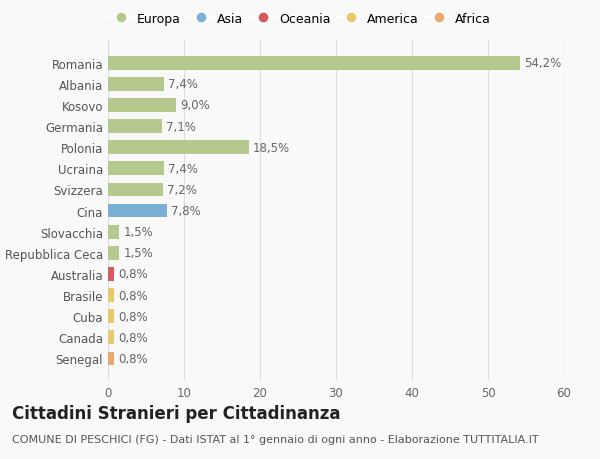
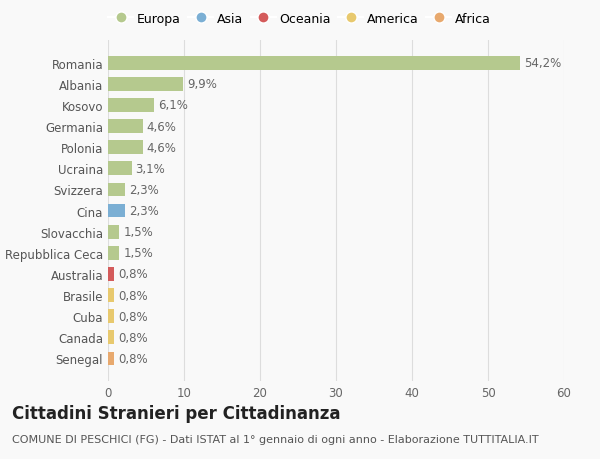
Albania: 7,4% -> 9,9%
Kosovo: 9,0% -> 6,1%
Germania: 7,1% -> 4,6%
Polonia: 18,5% -> 4,6%
Ucraina: 7,4% -> 3,1%
Svizzera: 7,2% -> 2,3%
Cina: 7,8% -> 2,3%
